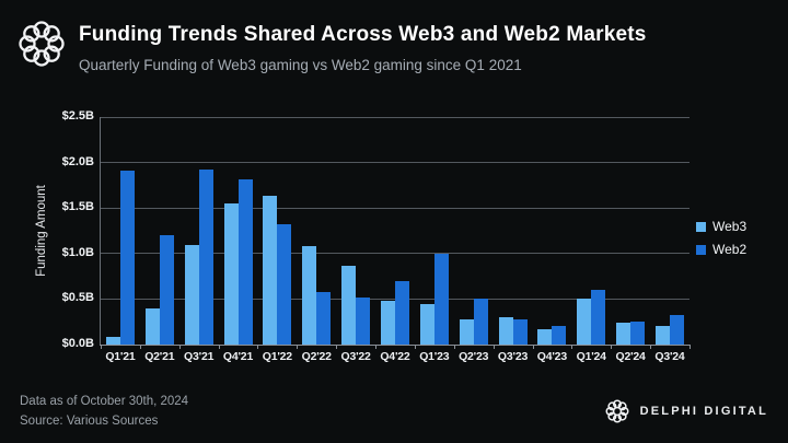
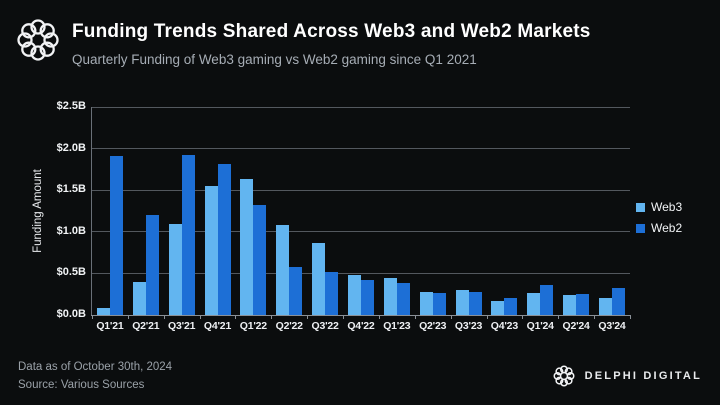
Web2/Q4'22: $0.7B -> $0.4B
Web2/Q1'23: $1.0B -> $0.4B
Web2/Q2'23: $0.5B -> $0.3B
Web3/Q1'24: $0.5B -> $0.3B
Web2/Q1'24: $0.6B -> $0.4B
